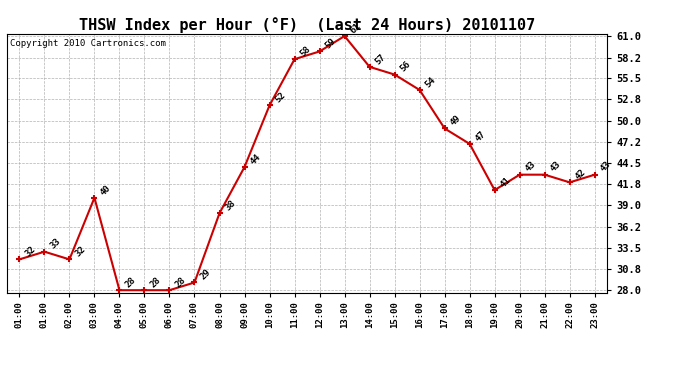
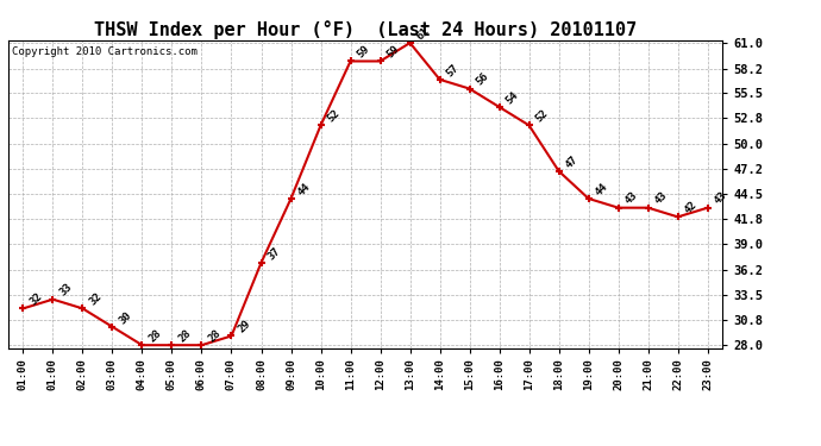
03:00: 40 -> 30
08:00: 38 -> 37
11:00: 58 -> 59
17:00: 49 -> 52
19:00: 41 -> 44
